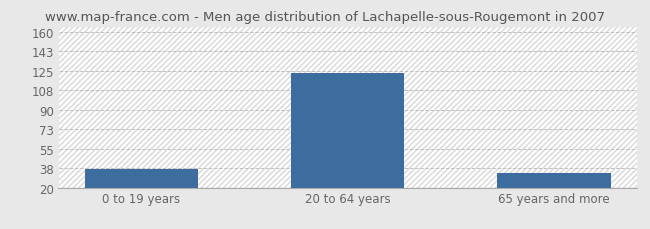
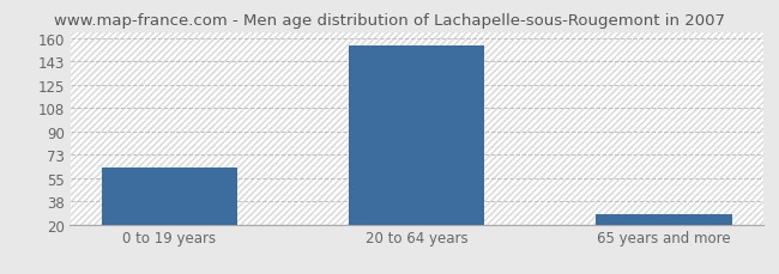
0 to 19 years: 37 -> 63
20 to 64 years: 123 -> 155
65 years and more: 33 -> 28
